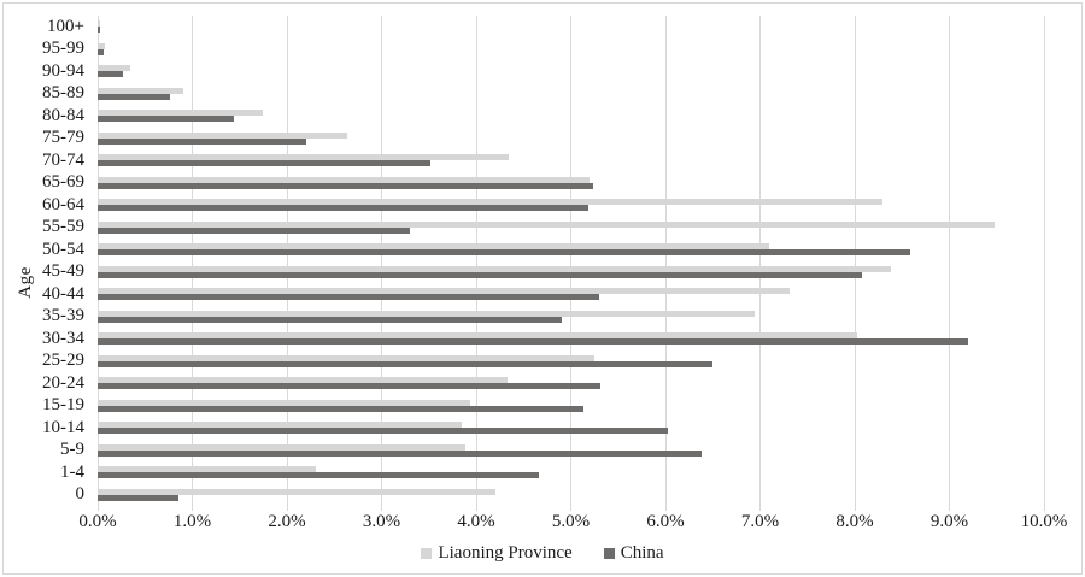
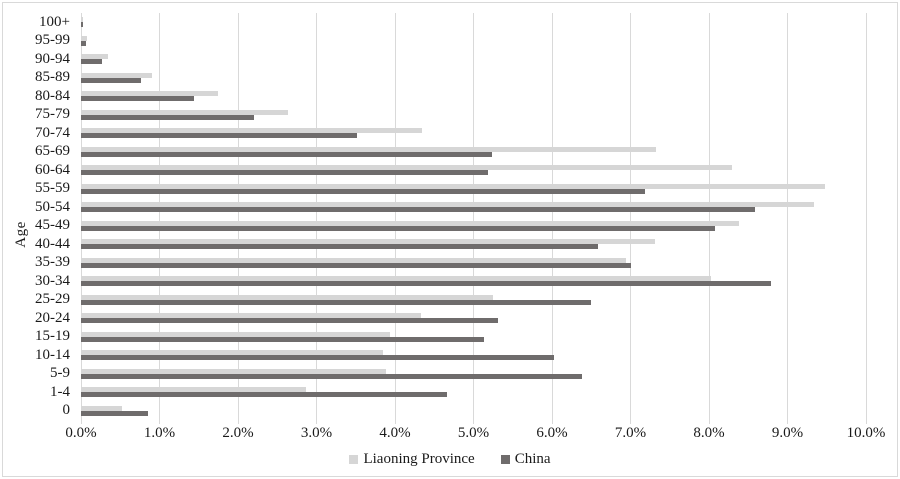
Liaoning Province/65-69: 5.2% -> 7.3%
China/55-59: 3.3% -> 7.2%
Liaoning Province/50-54: 7.1% -> 9.3%
China/40-44: 5.3% -> 6.6%
China/35-39: 4.9% -> 7.0%
China/30-34: 9.2% -> 8.8%
Liaoning Province/1-4: 2.3% -> 2.9%
Liaoning Province/0: 4.2% -> 0.5%
